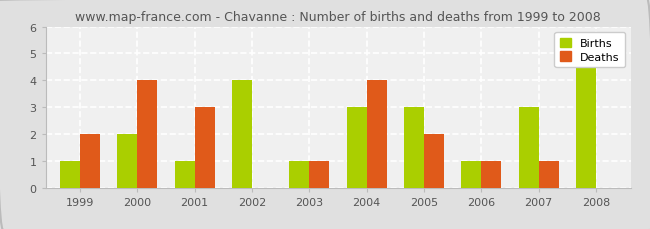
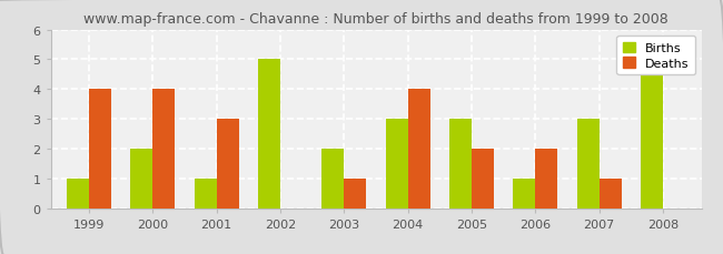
Deaths/1999: 2 -> 4
Births/2002: 4 -> 5
Births/2003: 1 -> 2
Deaths/2006: 1 -> 2
